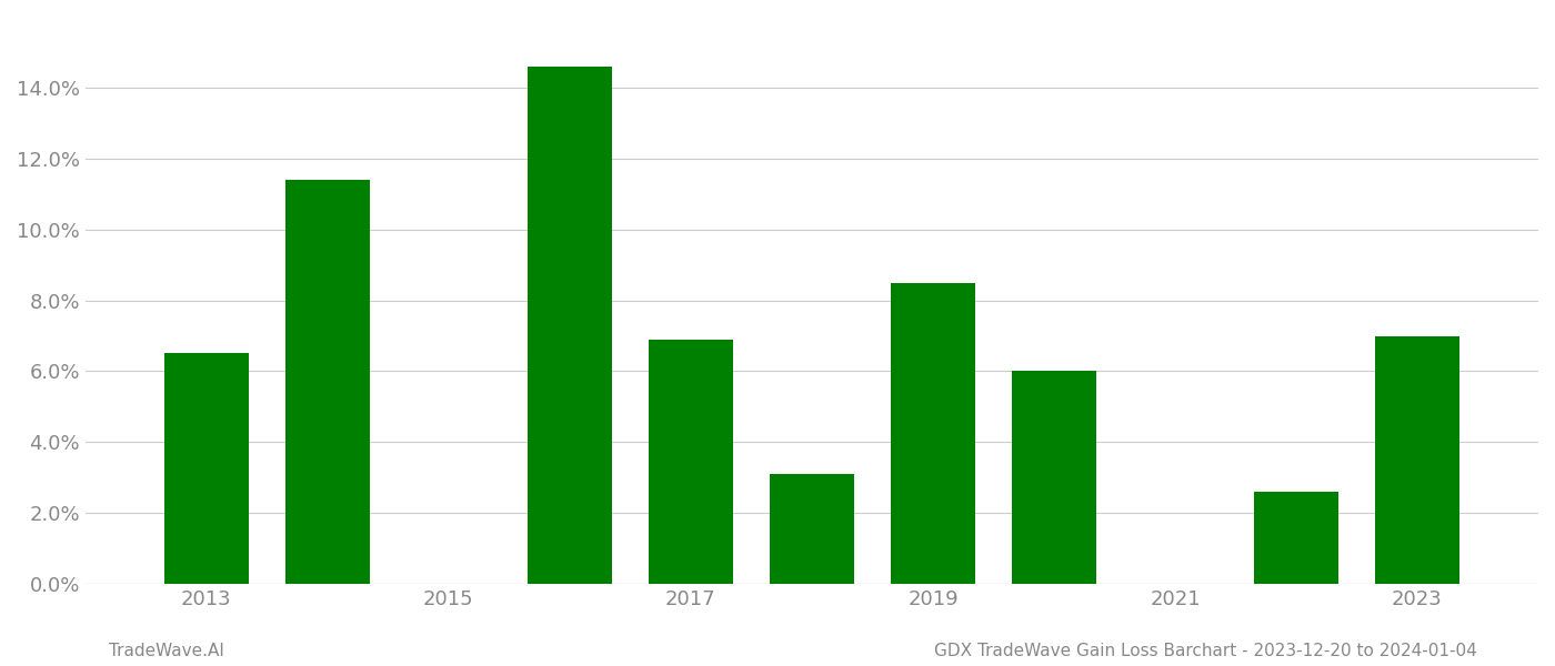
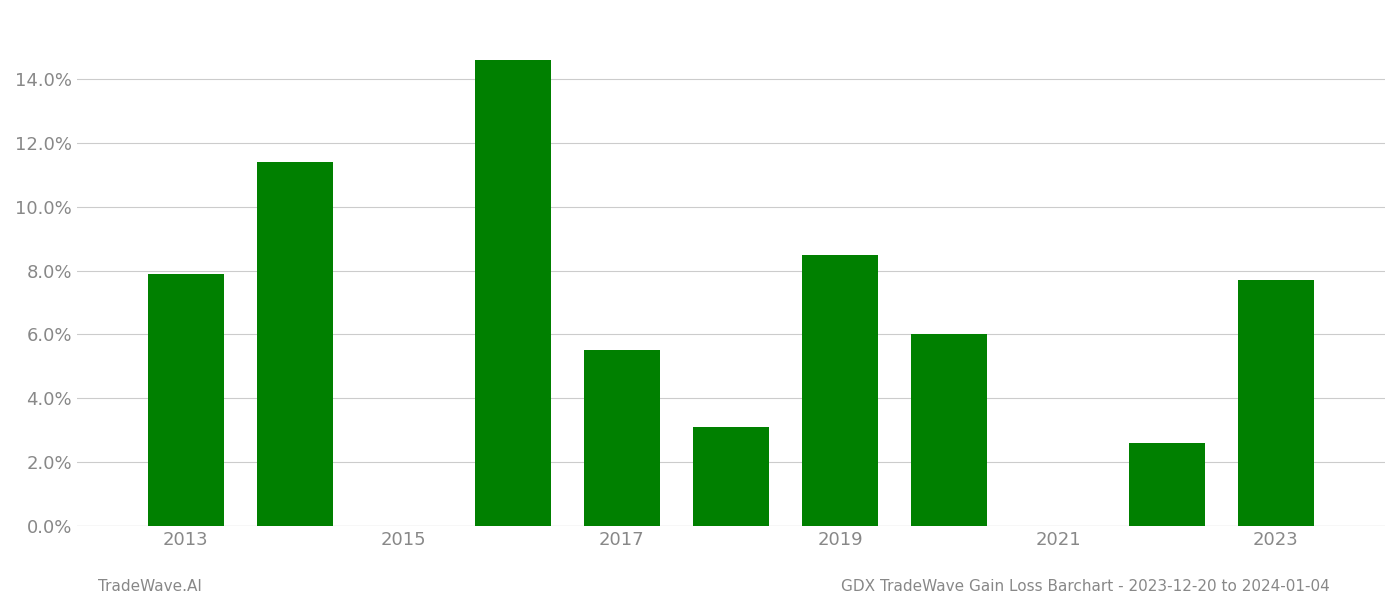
2013: 6.5% -> 7.9%
2017: 6.9% -> 5.5%
2023: 7.0% -> 7.7%
